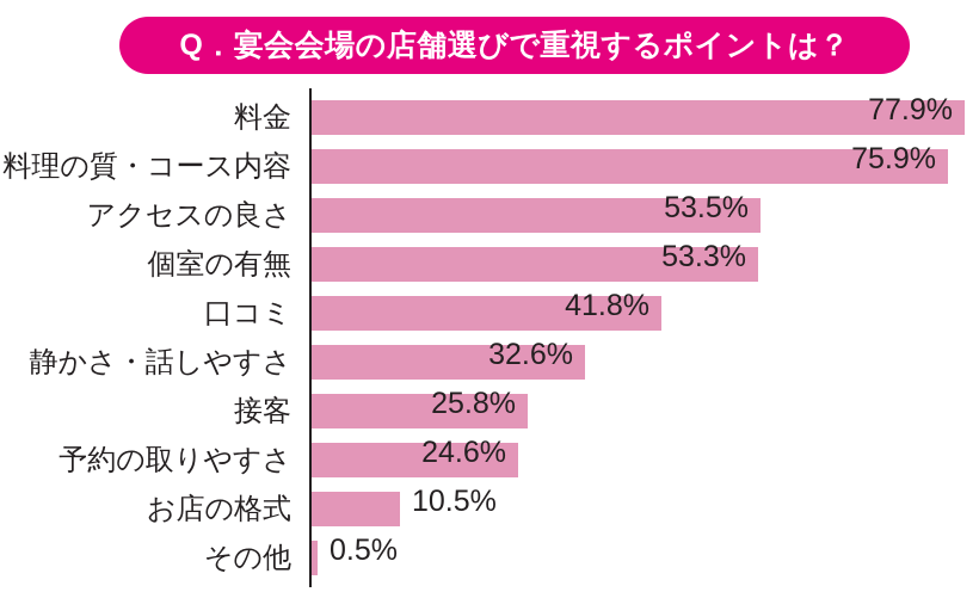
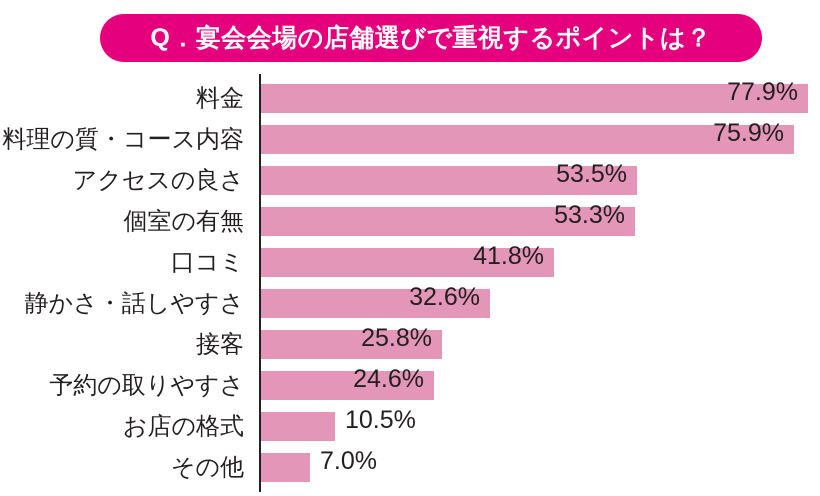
その他: 0.5% -> 7.0%
